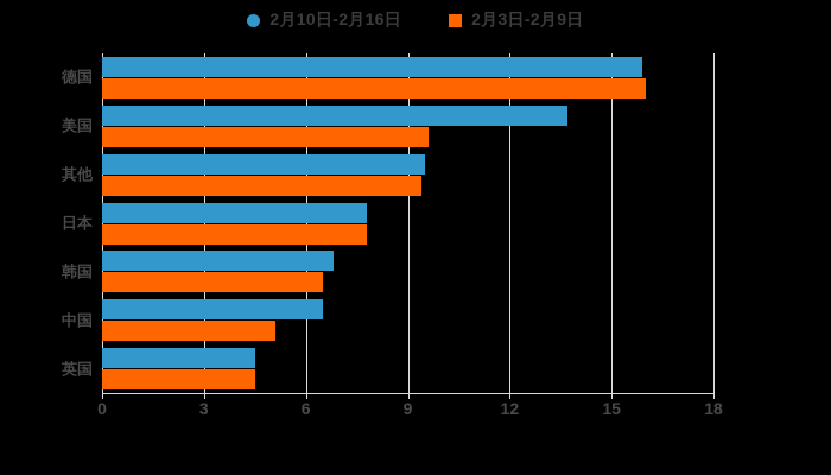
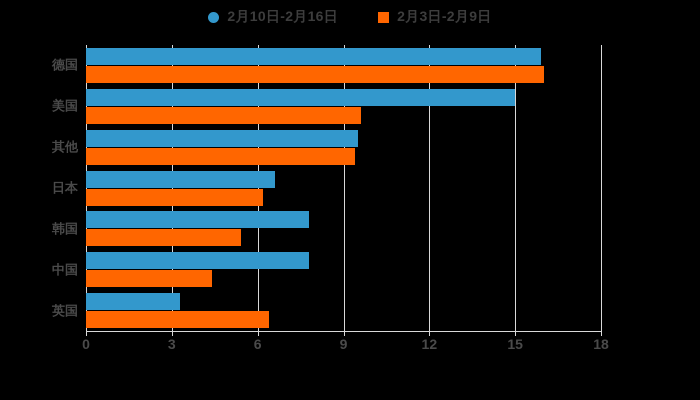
2月10日-2月16日/美国: 13.7 -> 15.0
2月10日-2月16日/日本: 7.8 -> 6.6
2月3日-2月9日/日本: 7.8 -> 6.2
2月10日-2月16日/韩国: 6.8 -> 7.8
2月3日-2月9日/韩国: 6.5 -> 5.4
2月10日-2月16日/中国: 6.5 -> 7.8
2月3日-2月9日/中国: 5.1 -> 4.4
2月10日-2月16日/英国: 4.5 -> 3.3
2月3日-2月9日/英国: 4.5 -> 6.4
